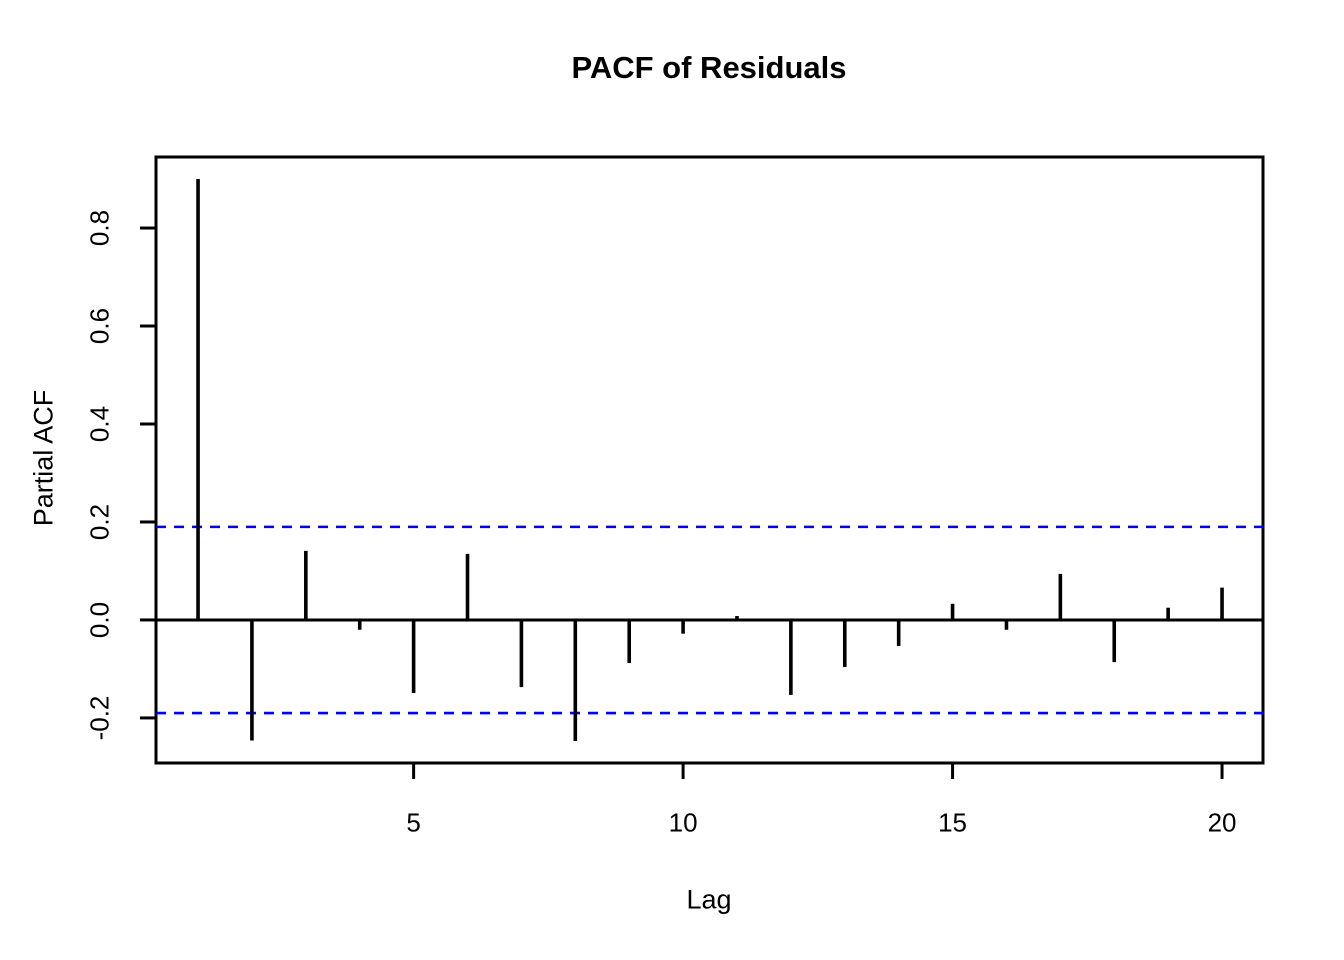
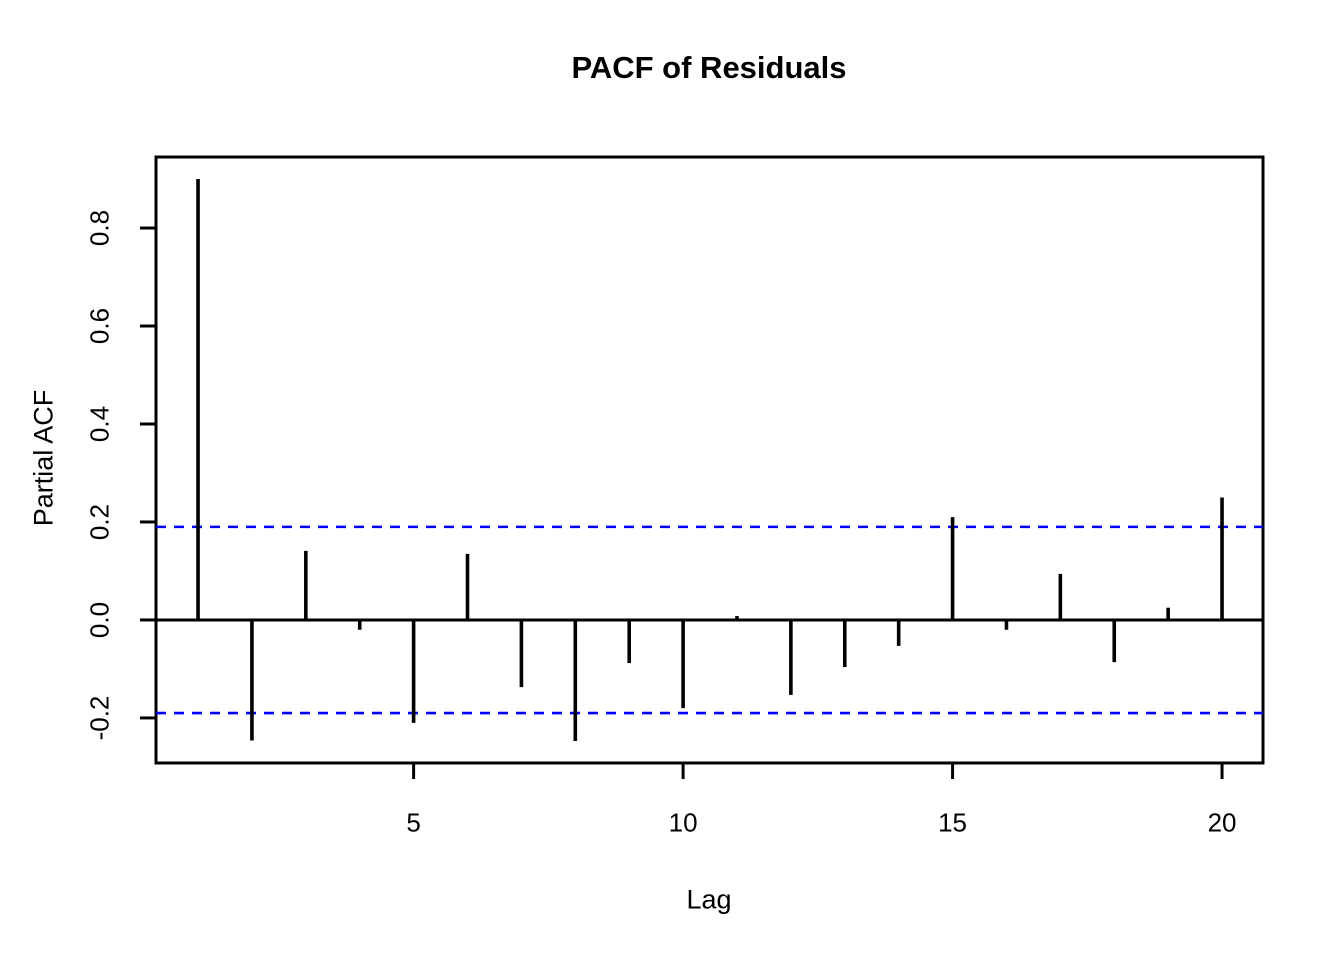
5: -0.15 -> -0.21
10: -0.03 -> -0.18
15: 0.03 -> 0.21
20: 0.07 -> 0.25
